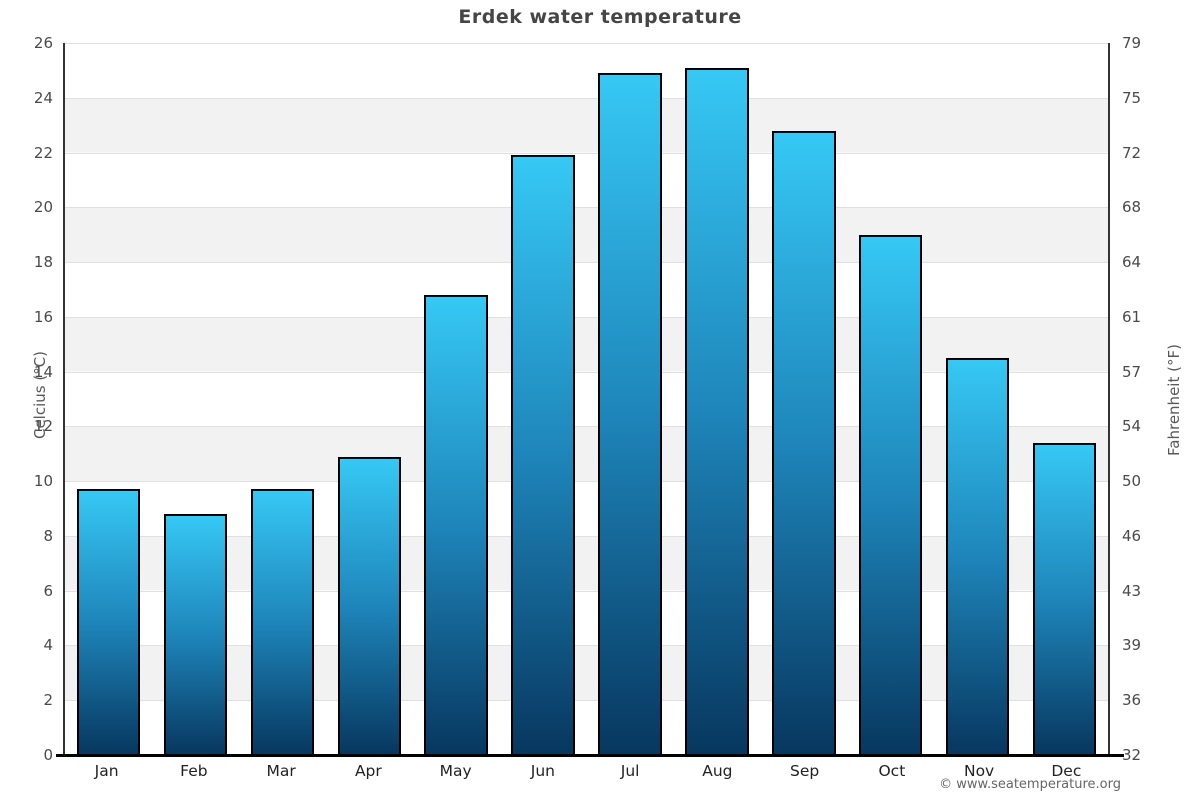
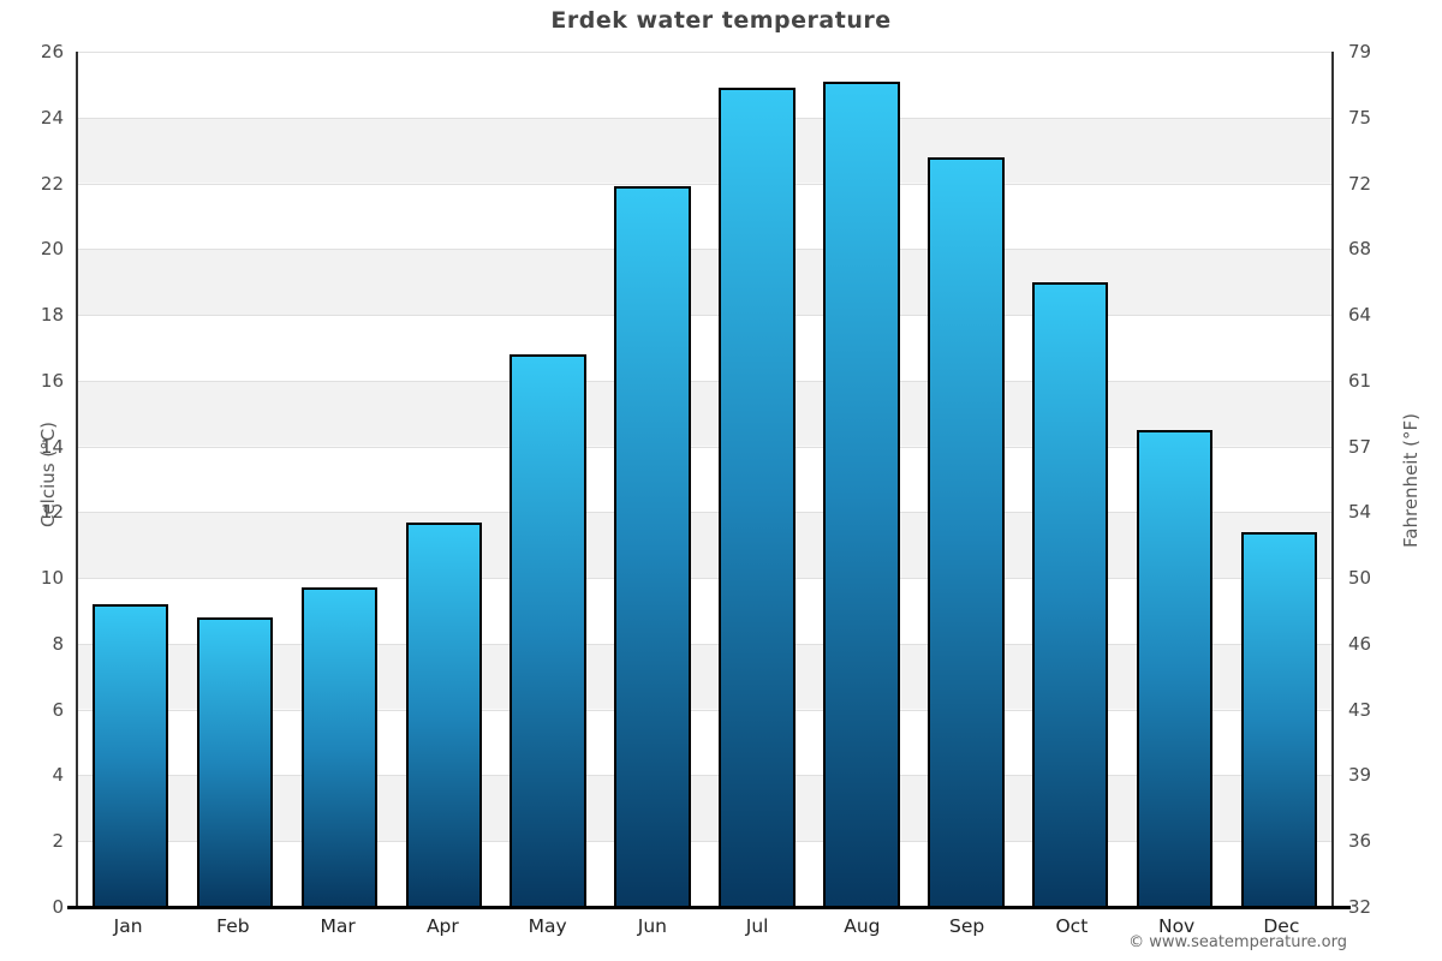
Jan: 9.7 -> 9.2
Apr: 10.9 -> 11.7
